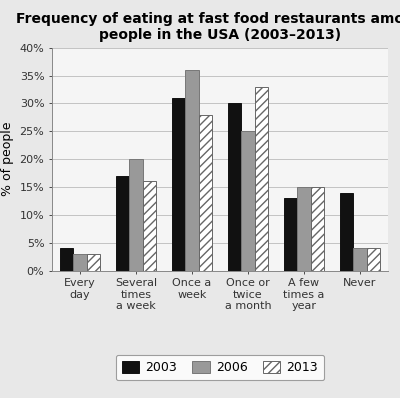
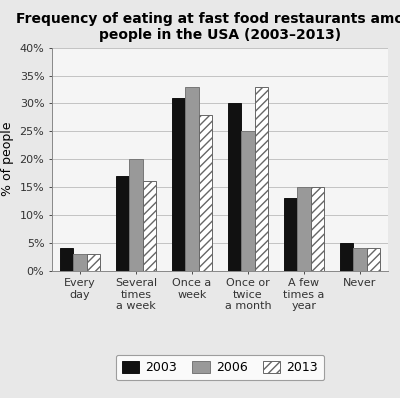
2006/Once a week: 36% -> 33%
2003/Never: 14% -> 5%
